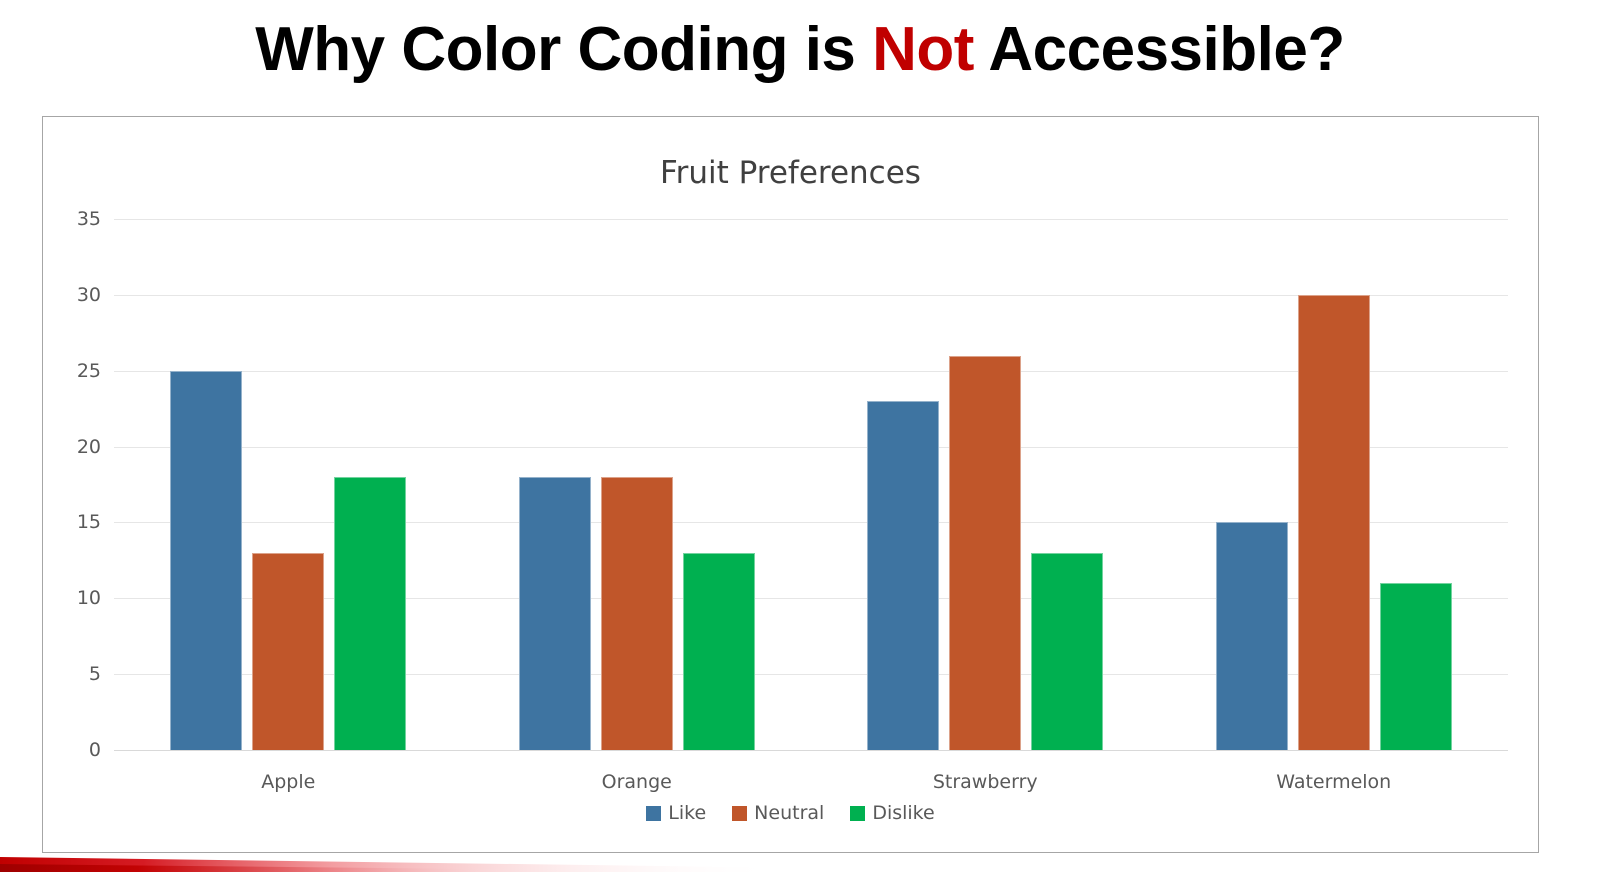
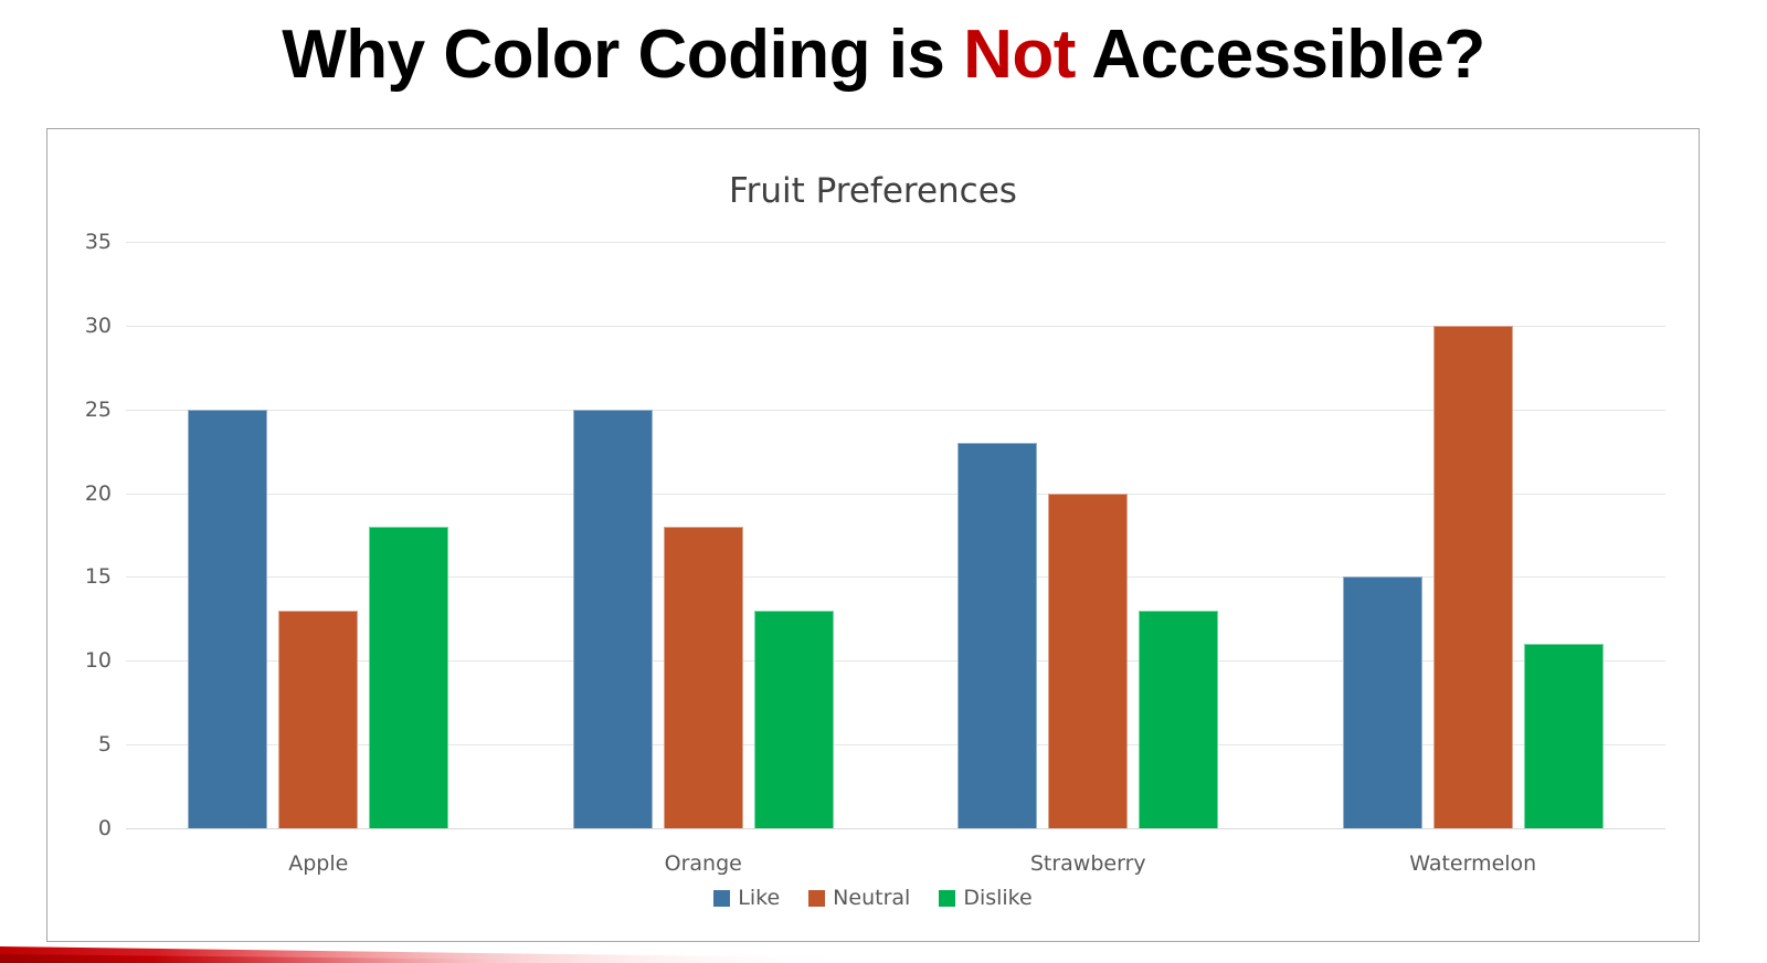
Like/Orange: 18 -> 25
Neutral/Strawberry: 26 -> 20
